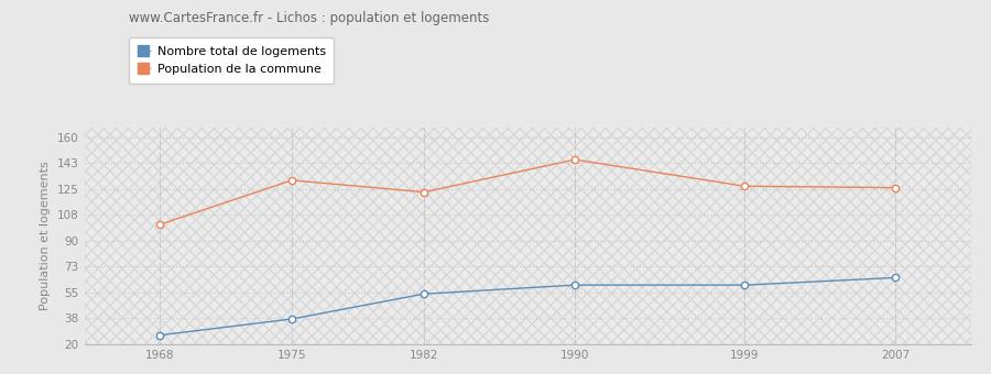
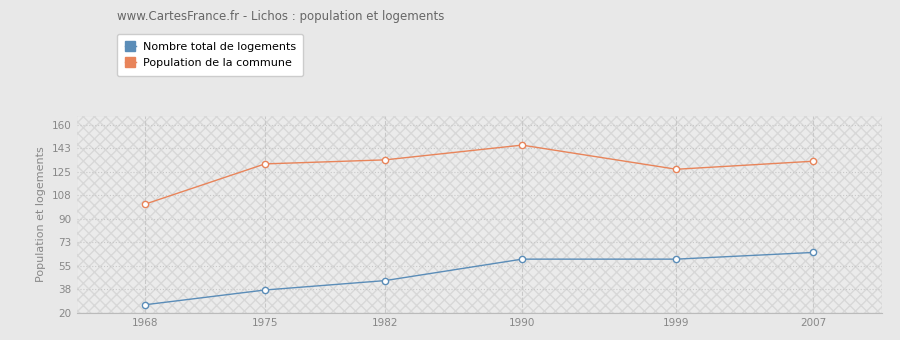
Nombre total de logements/1982: 54 -> 44
Population de la commune/1982: 123 -> 134
Population de la commune/2007: 126 -> 133
